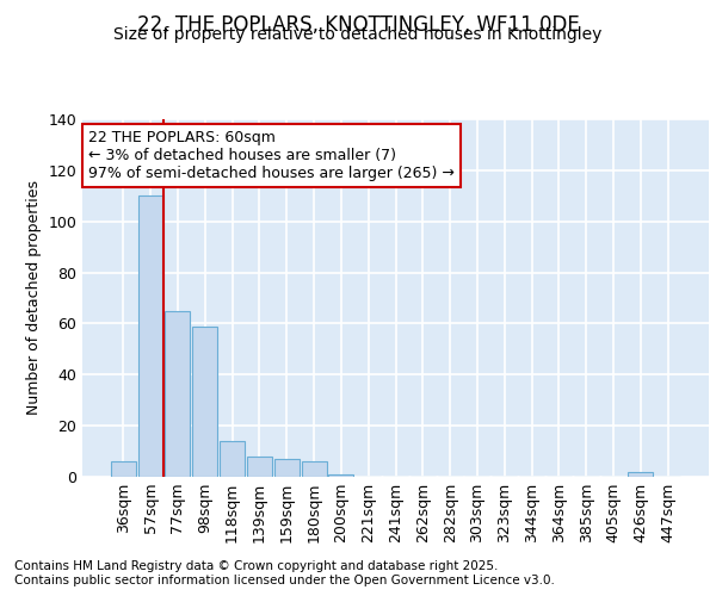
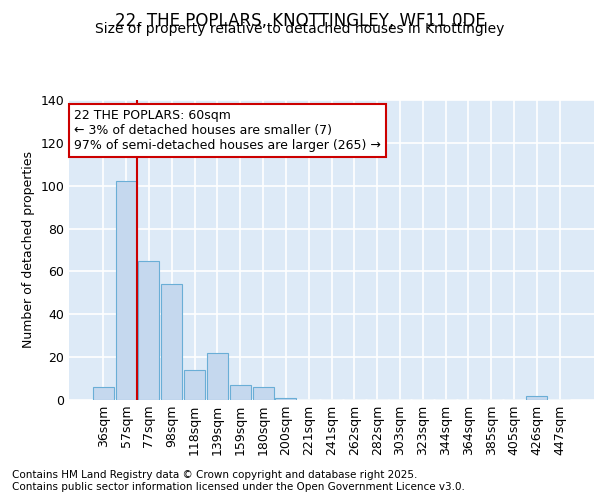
57sqm: 110 -> 102
98sqm: 59 -> 54
139sqm: 8 -> 22
